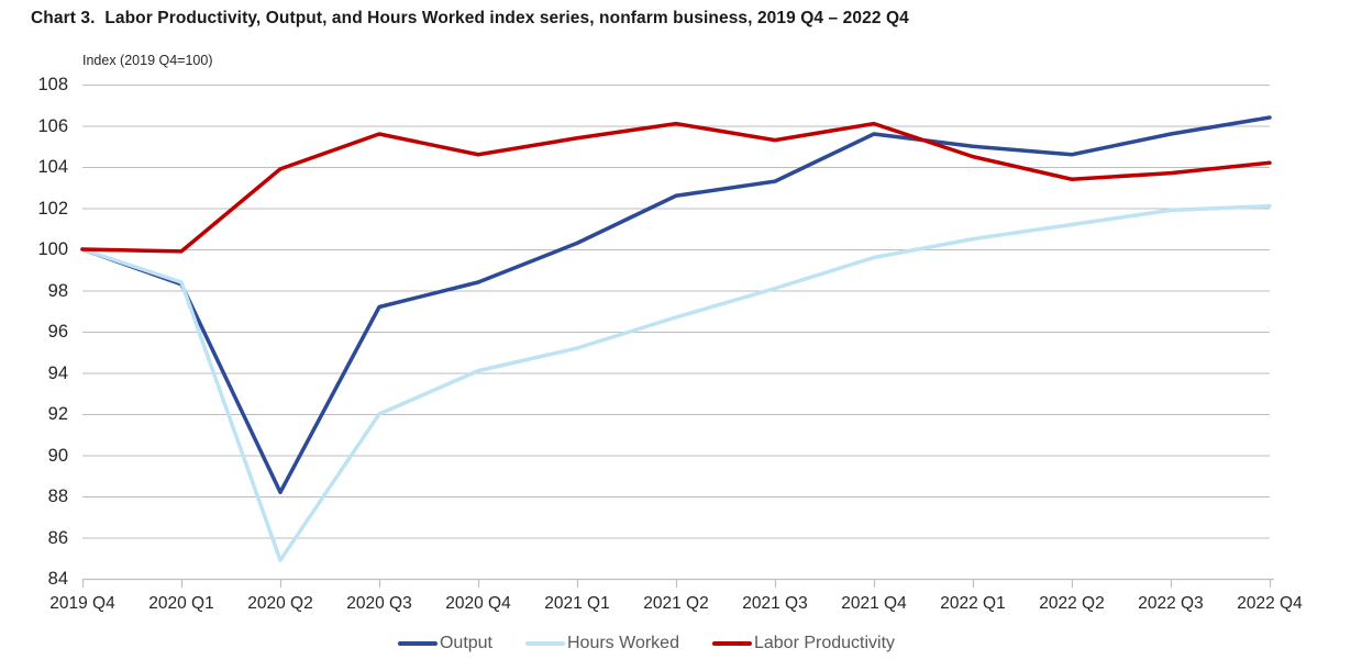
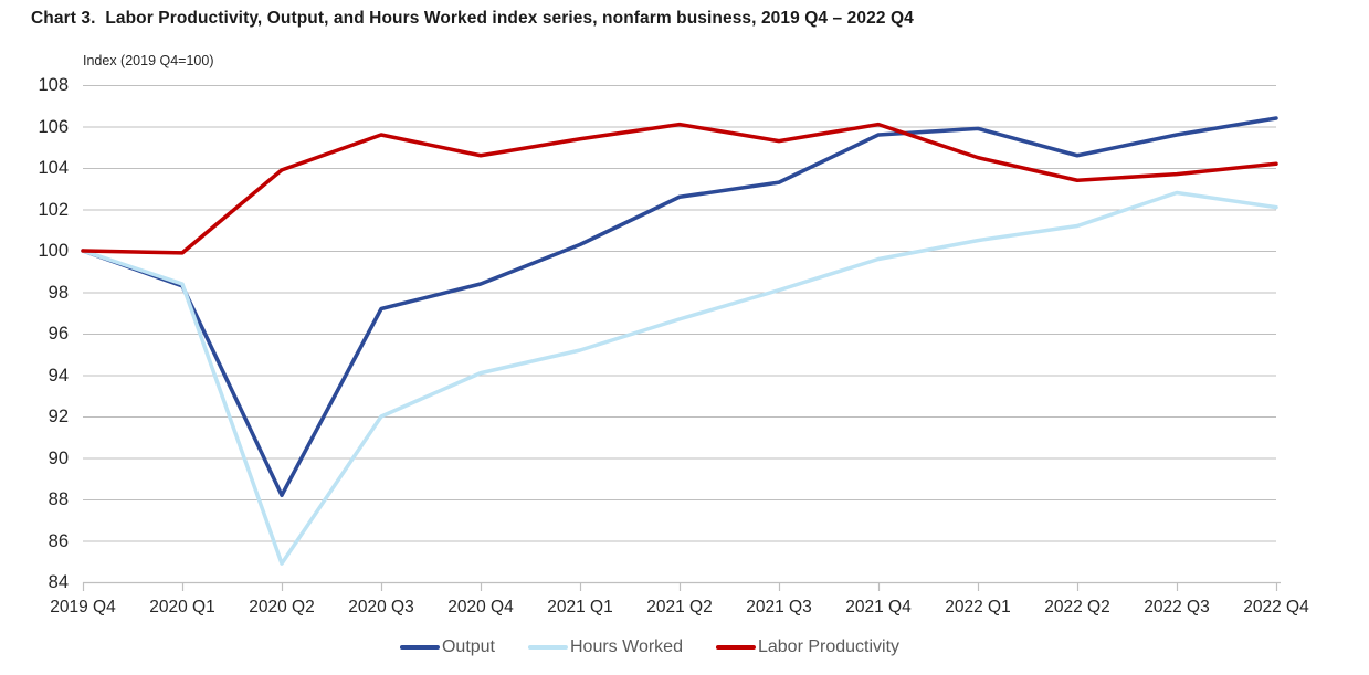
Output/2022 Q1: 105.0 -> 105.9
Hours Worked/2022 Q3: 101.9 -> 102.8
